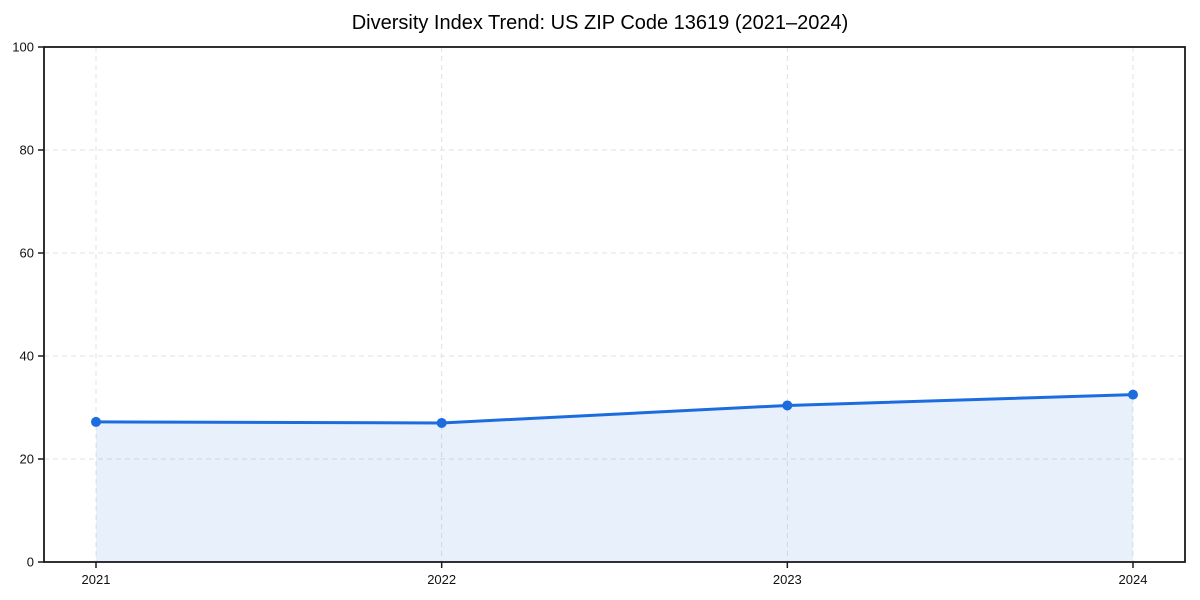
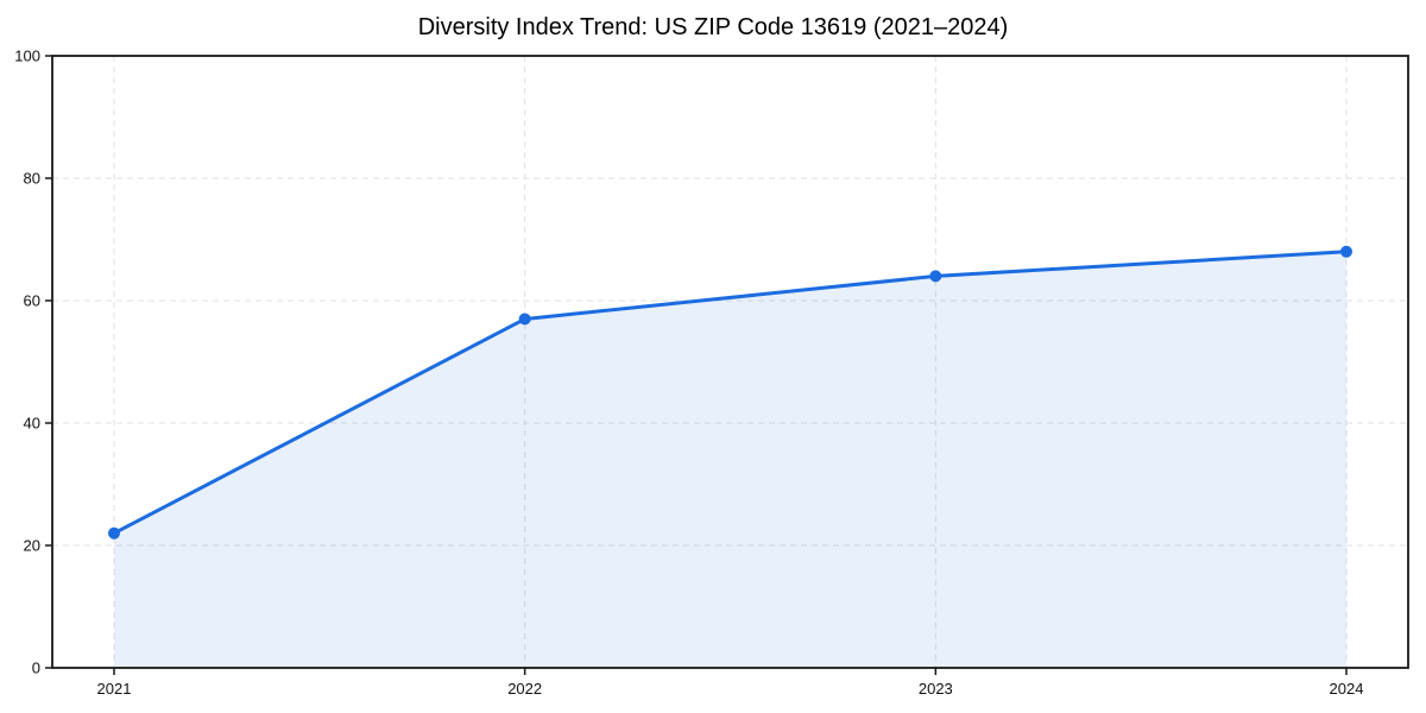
2021: 27 -> 22
2022: 27 -> 57
2023: 30 -> 64
2024: 32 -> 68
